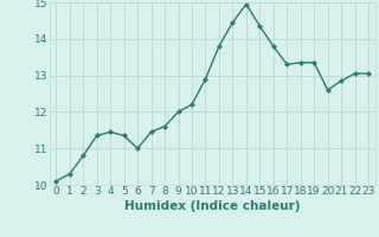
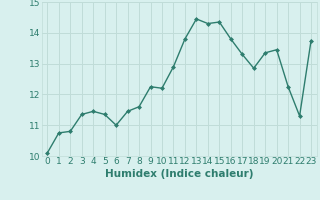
1: 10.30 -> 10.75
9: 12.00 -> 12.25
14: 14.95 -> 14.30
18: 13.35 -> 12.85
20: 12.60 -> 13.45
21: 12.85 -> 12.25
22: 13.05 -> 11.30
23: 13.05 -> 13.75
